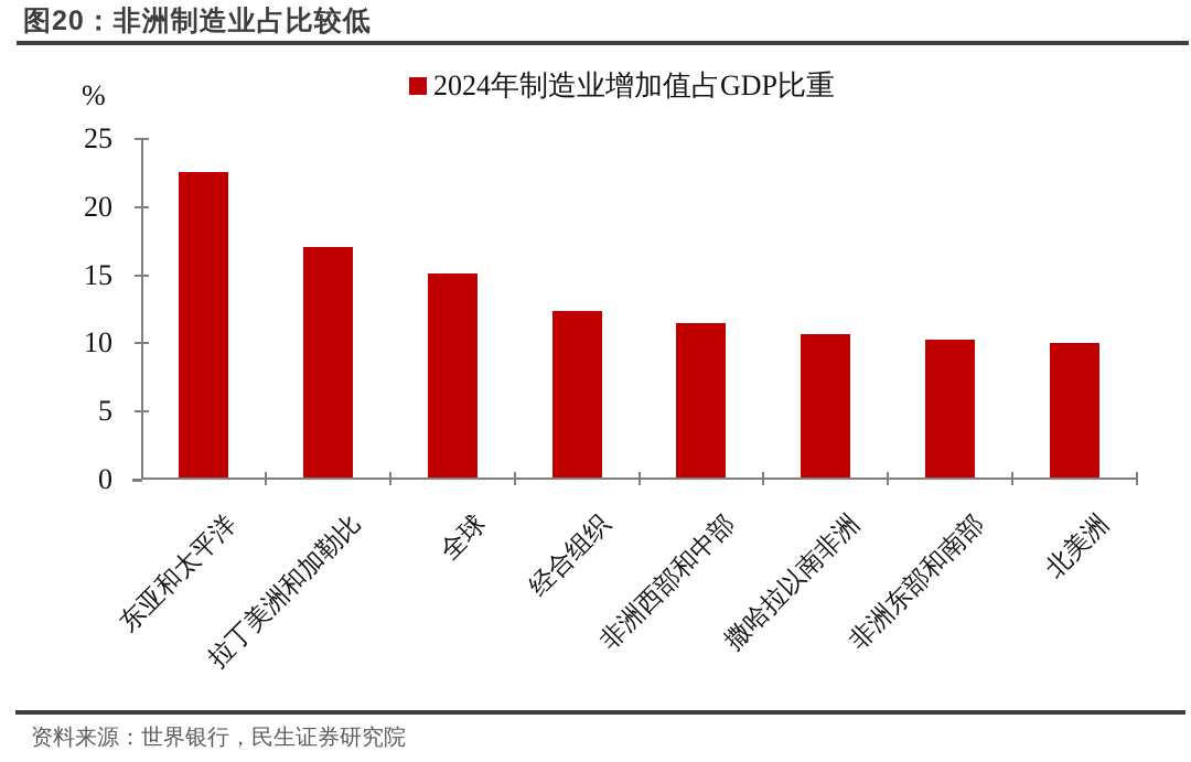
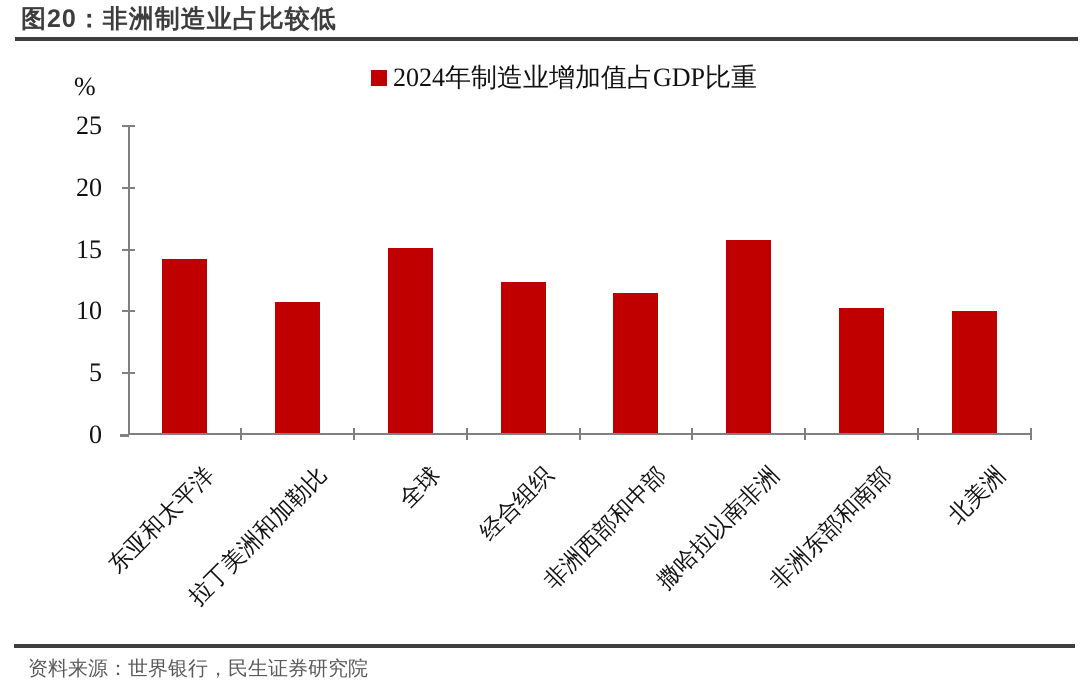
东亚和太平洋: 22.4 -> 14.1
拉丁美洲和加勒比: 16.9 -> 10.6
撒哈拉以南非洲: 10.5 -> 15.6
